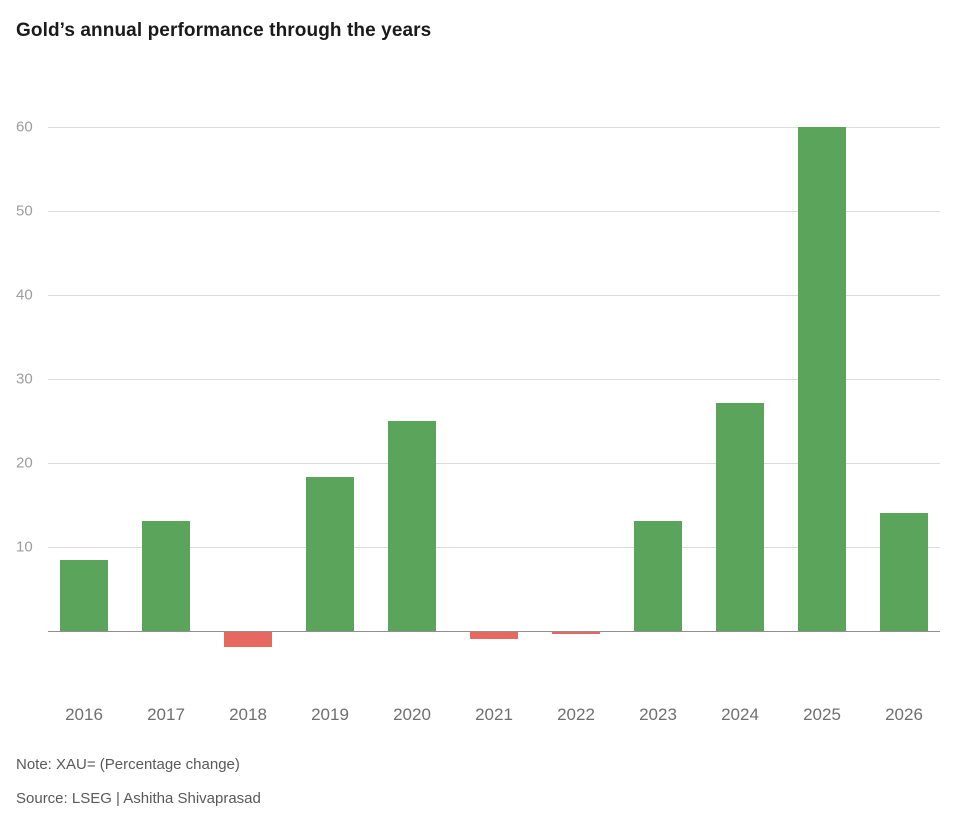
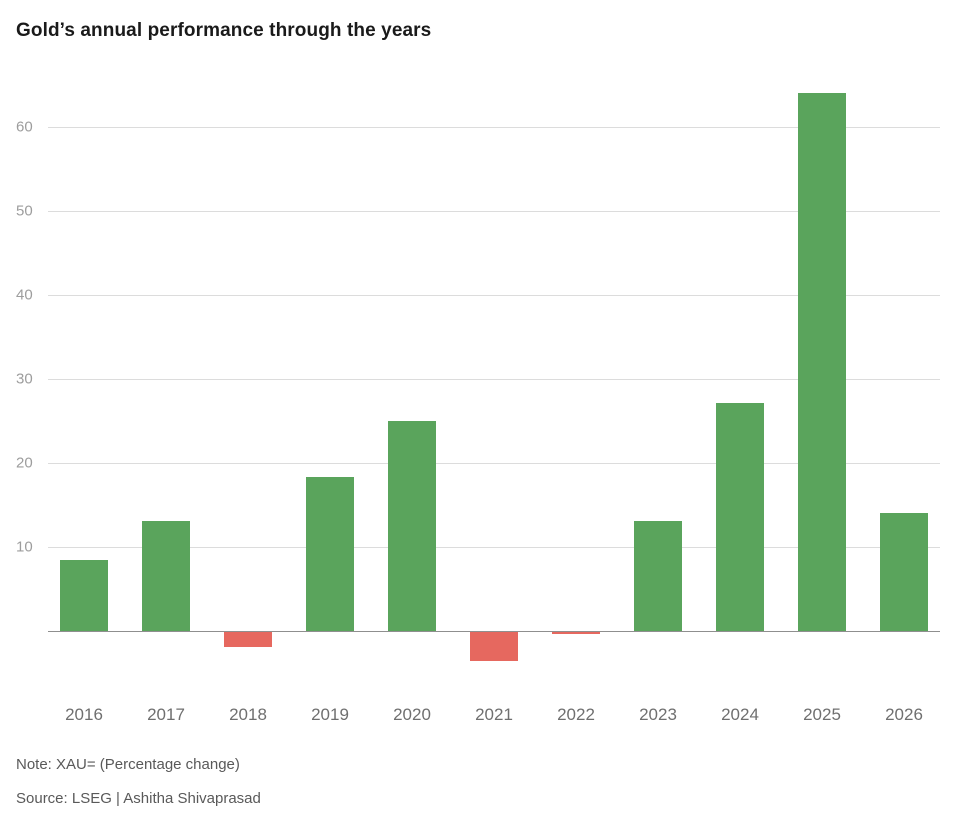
2021: -1 -> -4
2025: 60 -> 64
